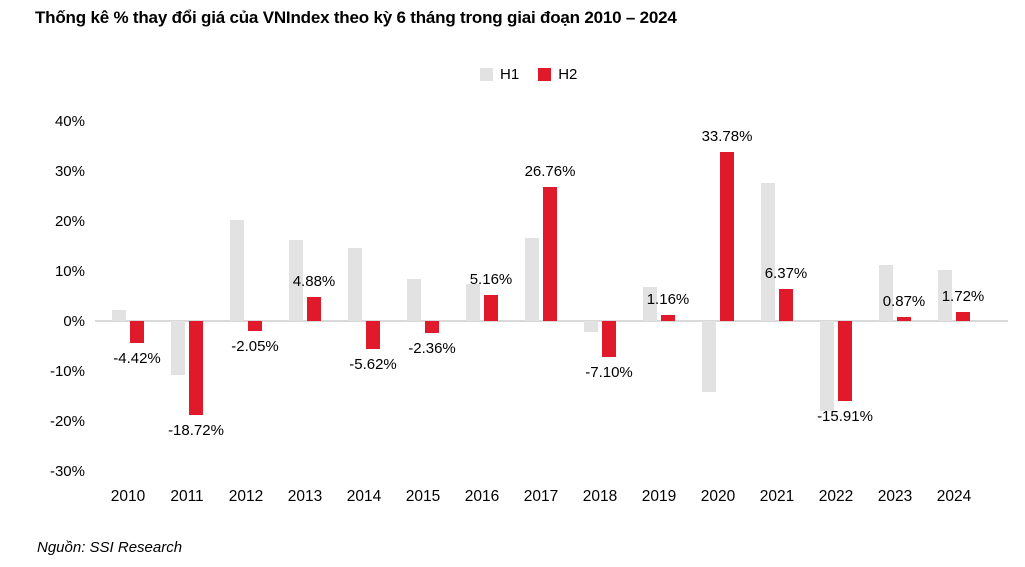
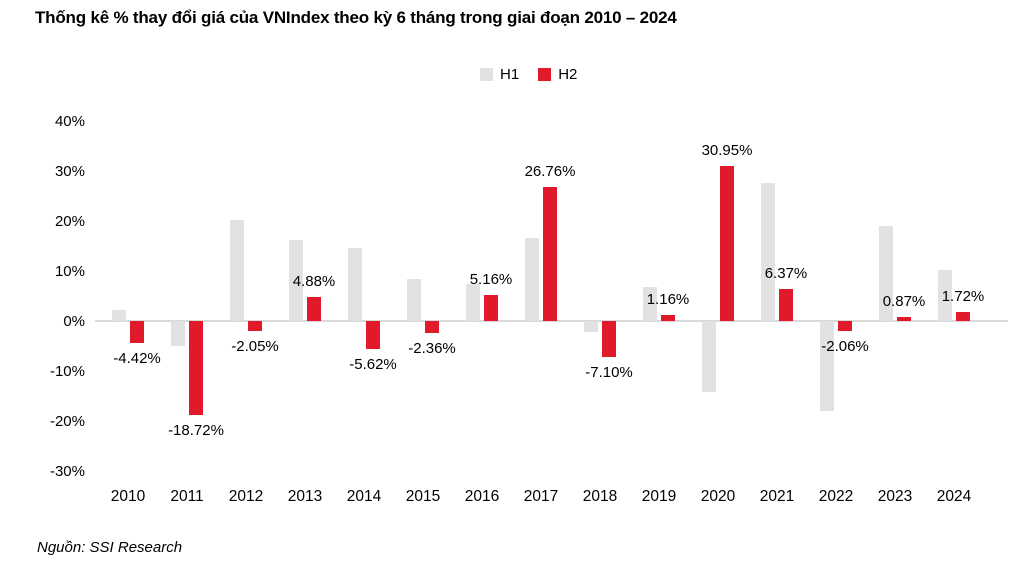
H1/2011: -11% -> -5%
H2/2020: 33.78% -> 30.95%
H2/2022: -15.91% -> -2.06%
H1/2023: 11% -> 19%
